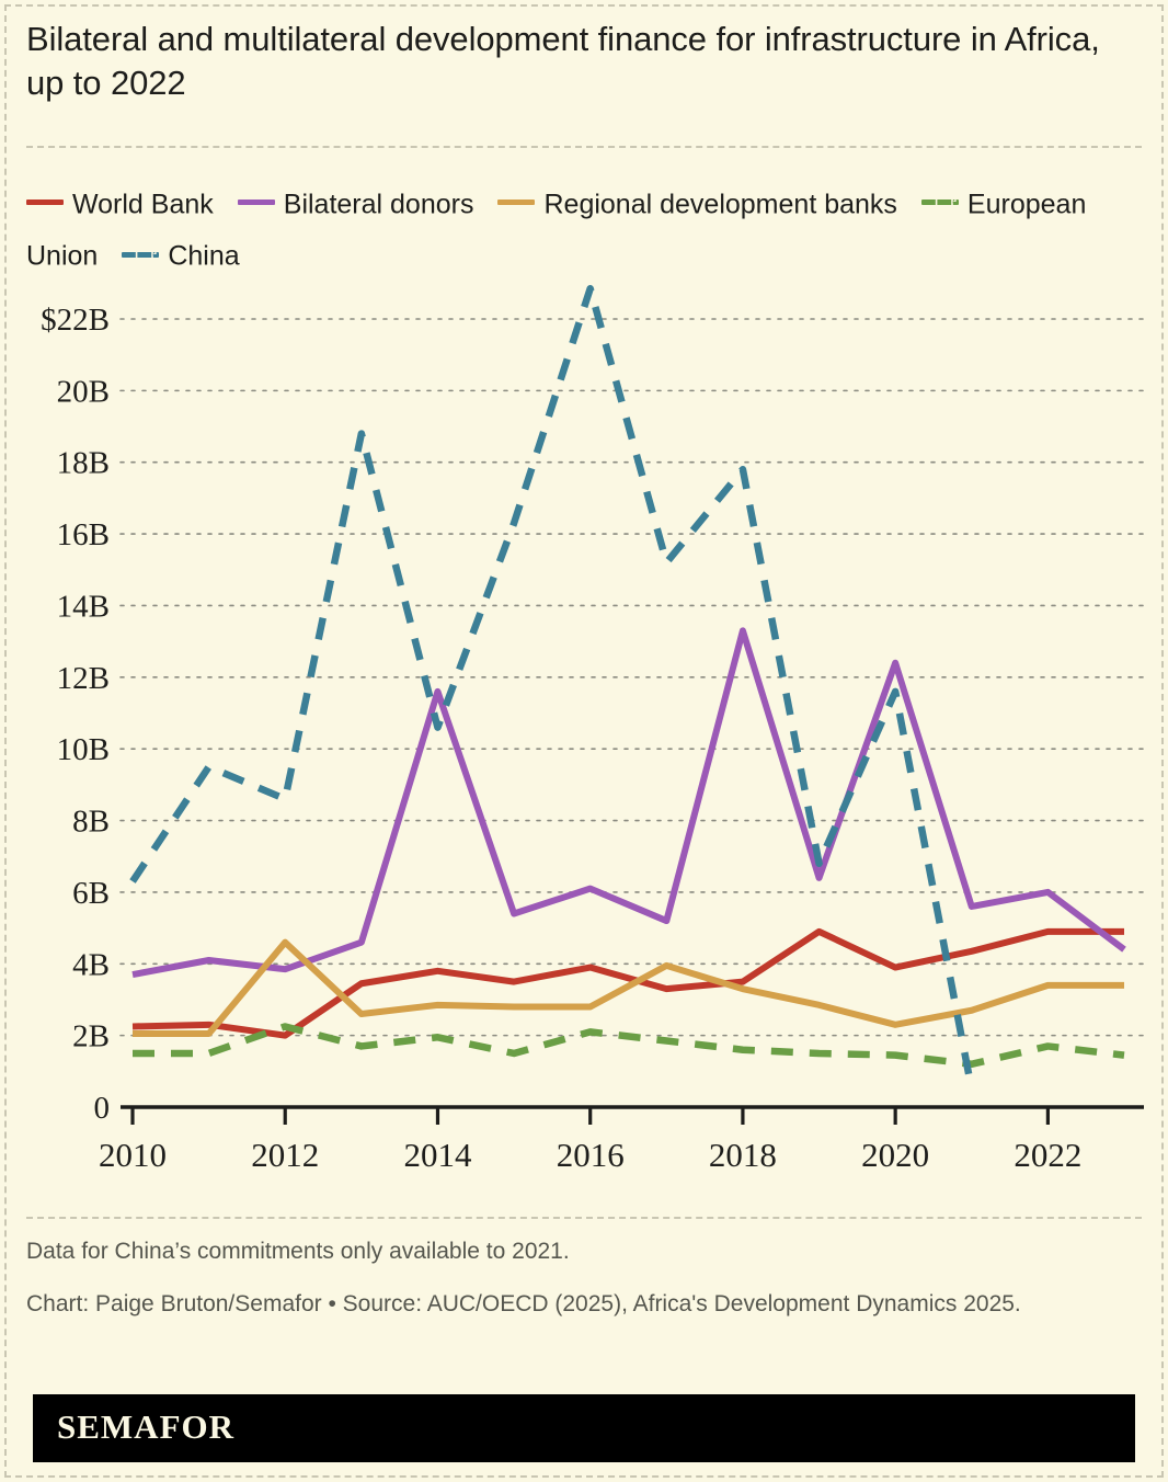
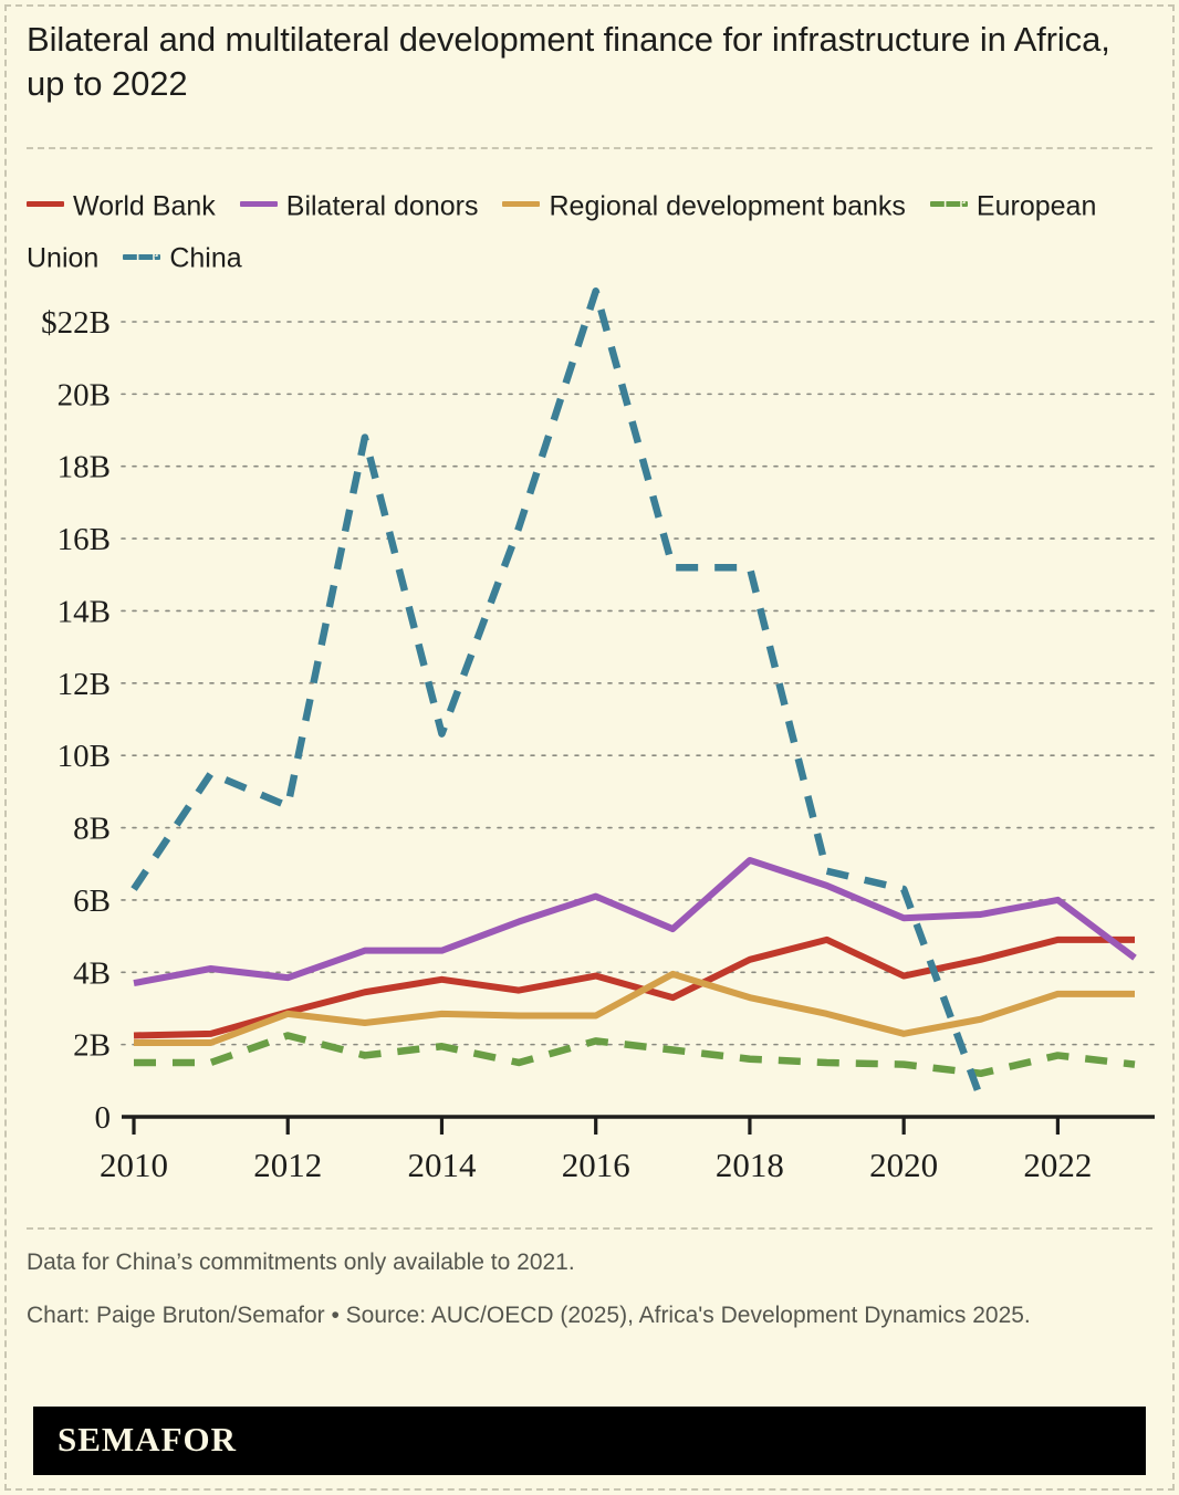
World Bank/2012: $2.0B -> $2.9B
Regional development banks/2012: $4.6B -> $2.9B
Bilateral donors/2014: $11.6B -> $4.6B
World Bank/2018: $3.5B -> $4.3B
Bilateral donors/2018: $13.3B -> $7.1B
China/2018: $17.8B -> $15.2B
Bilateral donors/2020: $12.4B -> $5.5B
China/2020: $11.6B -> $6.3B
